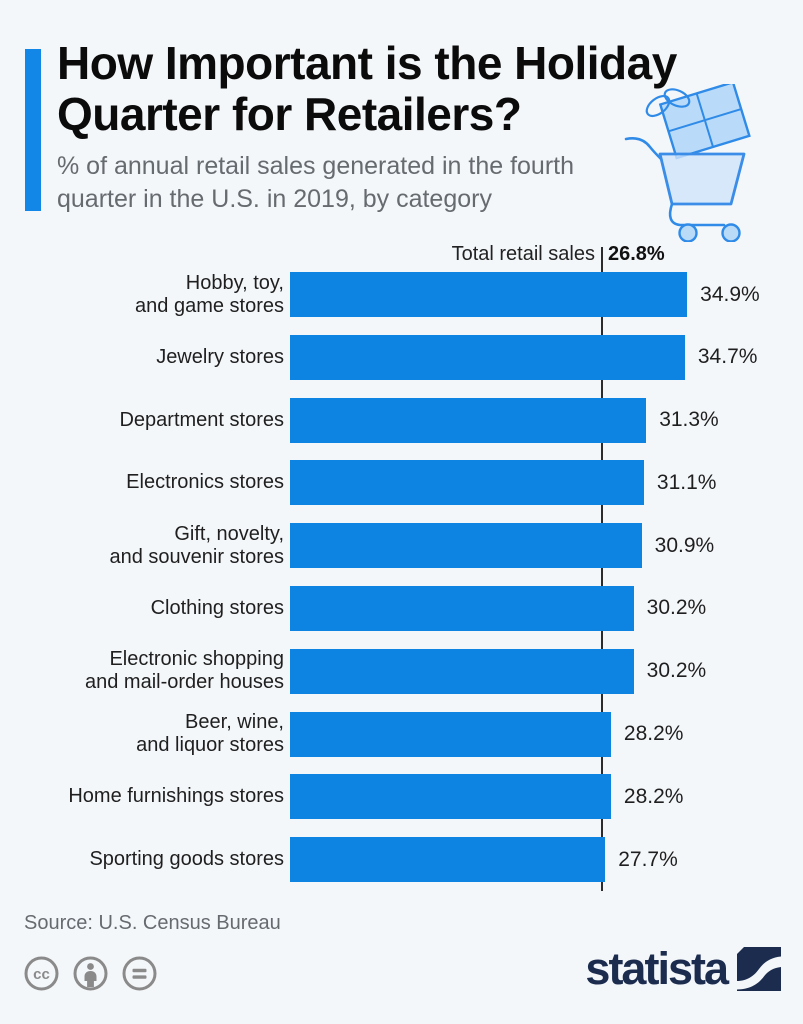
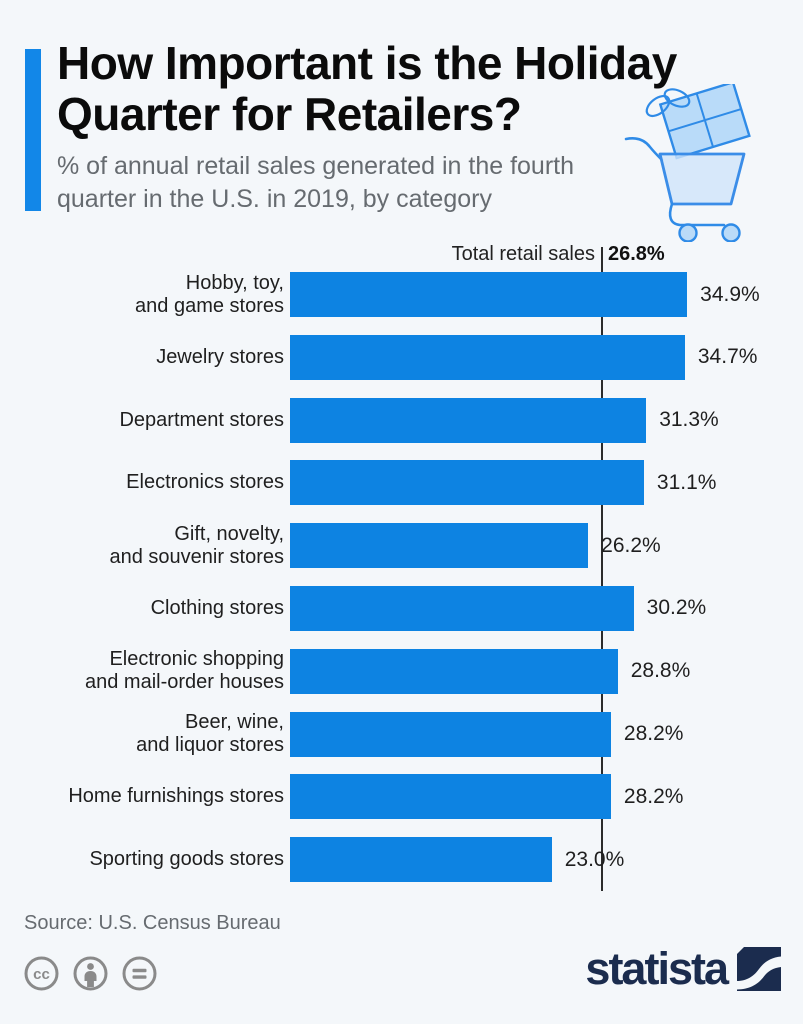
Gift, novelty, and souvenir stores: 30.9% -> 26.2%
Electronic shopping and mail-order houses: 30.2% -> 28.8%
Sporting goods stores: 27.7% -> 23.0%
